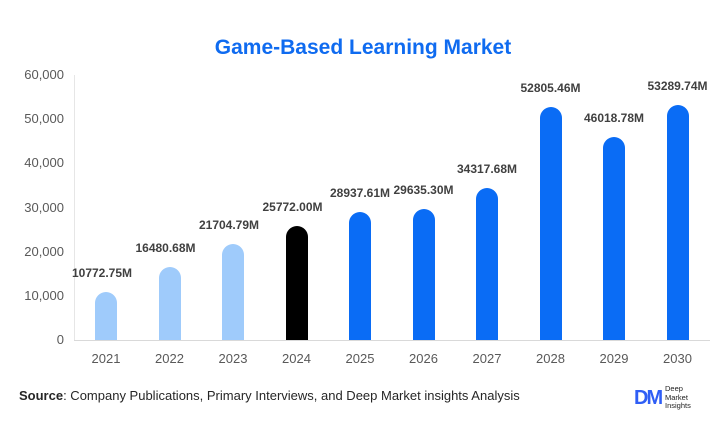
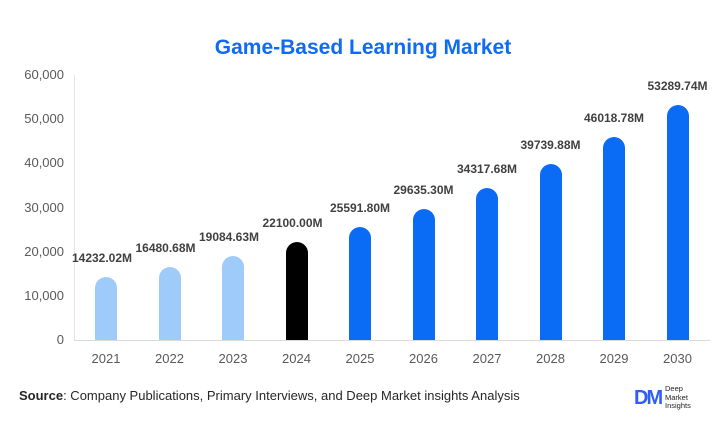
2021: 10772.75M -> 14232.02M
2023: 21704.79M -> 19084.63M
2024: 25772.00M -> 22100.00M
2025: 28937.61M -> 25591.80M
2028: 52805.46M -> 39739.88M
